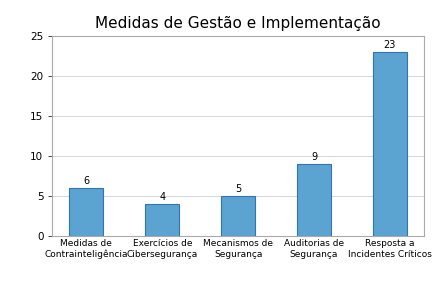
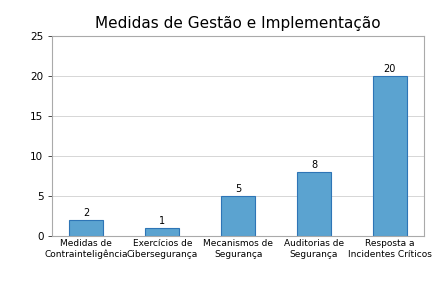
Medidas de Contrainteligência: 6 -> 2
Exercícios de Cibersegurança: 4 -> 1
Auditorias de Segurança: 9 -> 8
Resposta a Incidentes Críticos: 23 -> 20
